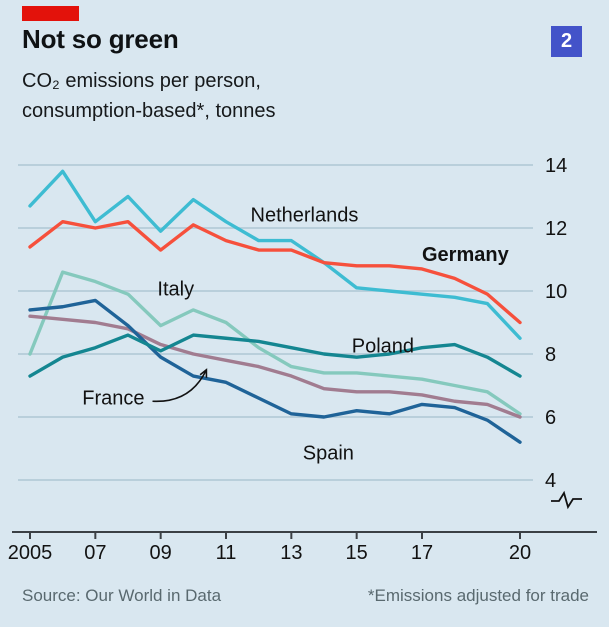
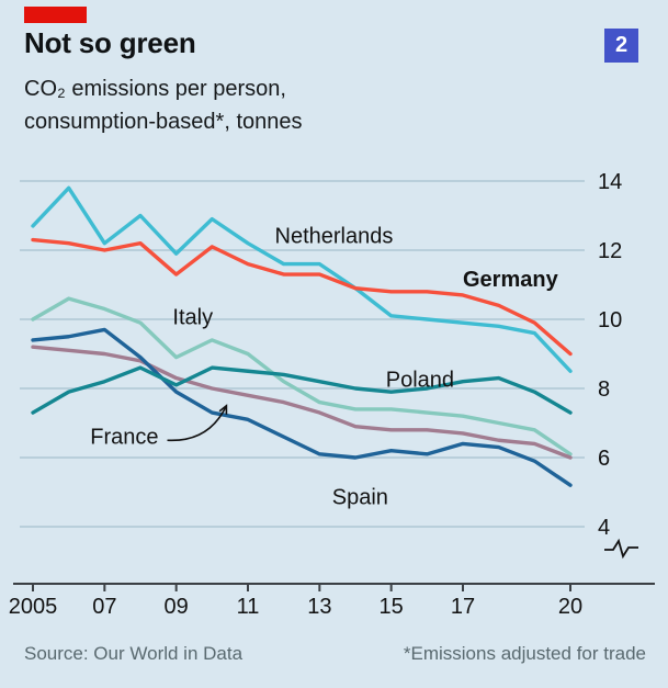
Italy/2005: 8.0 -> 10.0
Germany/2005: 11.4 -> 12.3
